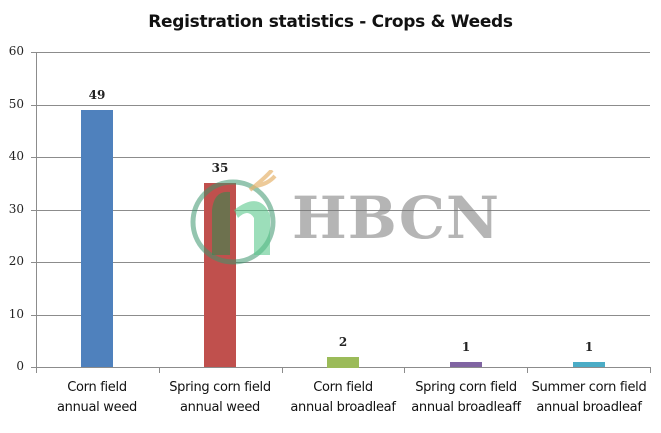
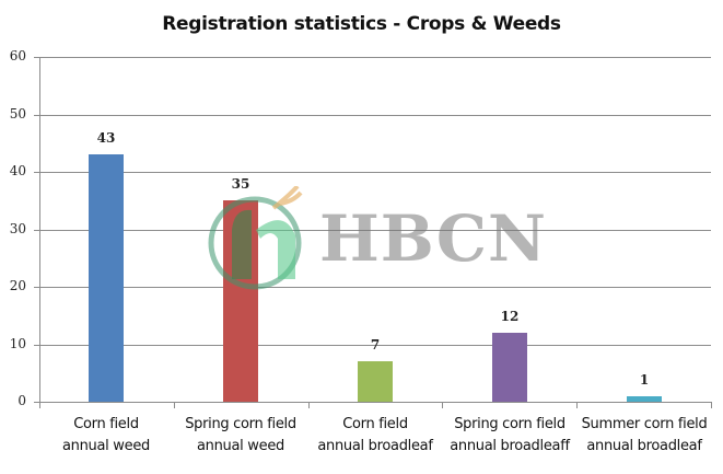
Corn field annual weed: 49 -> 43
Corn field annual broadleaf: 2 -> 7
Spring corn field annual broadleaff: 1 -> 12
